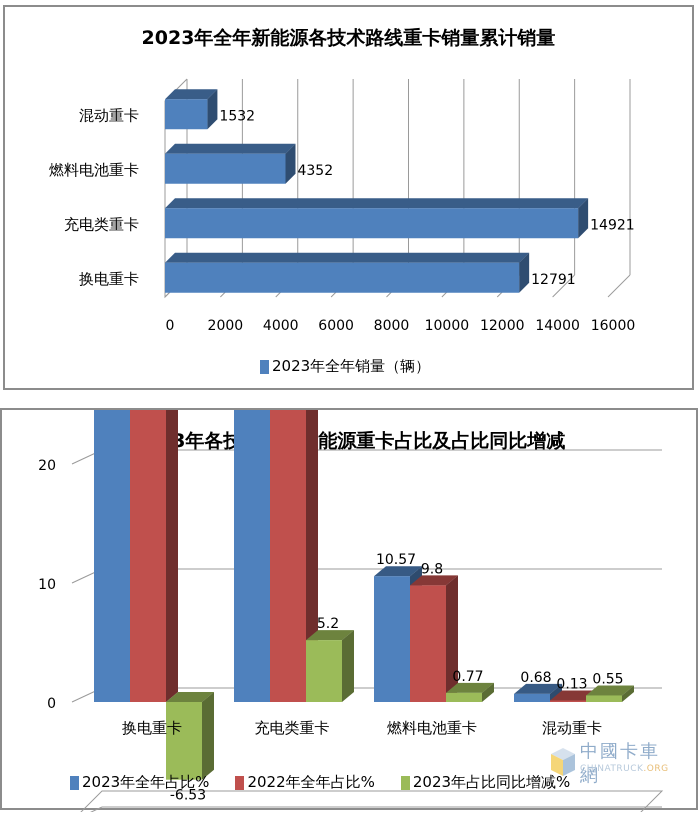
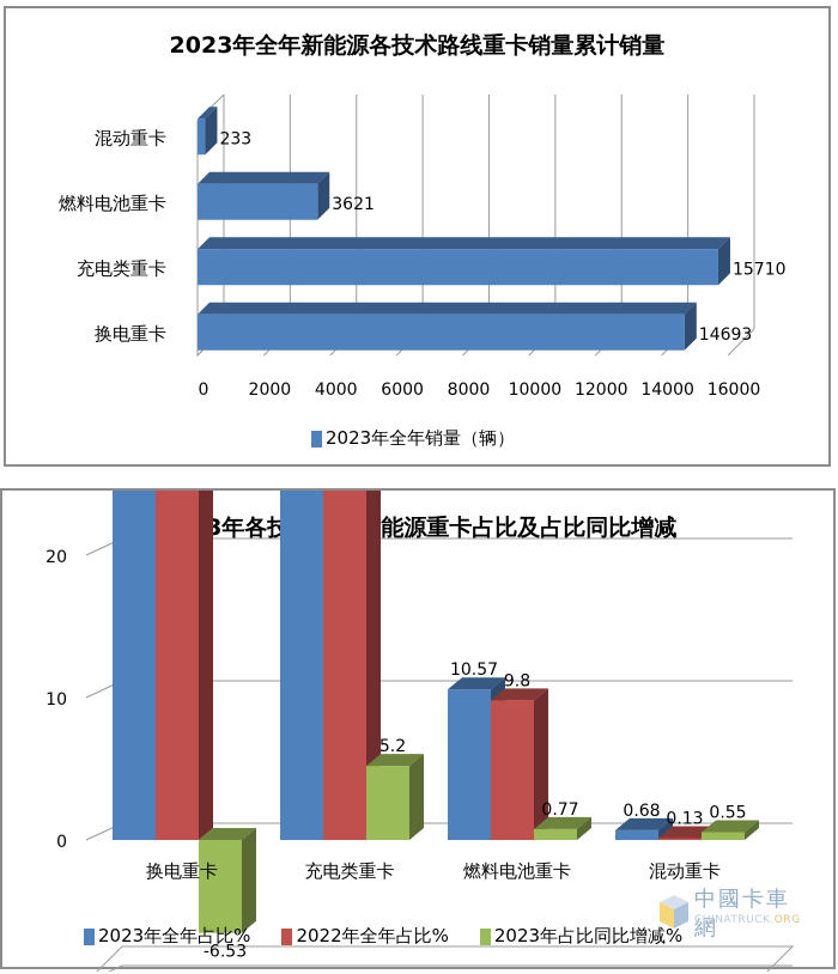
2023年全年新能源各技术路线重卡销量累计销量/混动重卡: 1532 -> 233
2023年全年新能源各技术路线重卡销量累计销量/燃料电池重卡: 4352 -> 3621
2023年全年新能源各技术路线重卡销量累计销量/充电类重卡: 14921 -> 15710
2023年全年新能源各技术路线重卡销量累计销量/换电重卡: 12791 -> 14693
